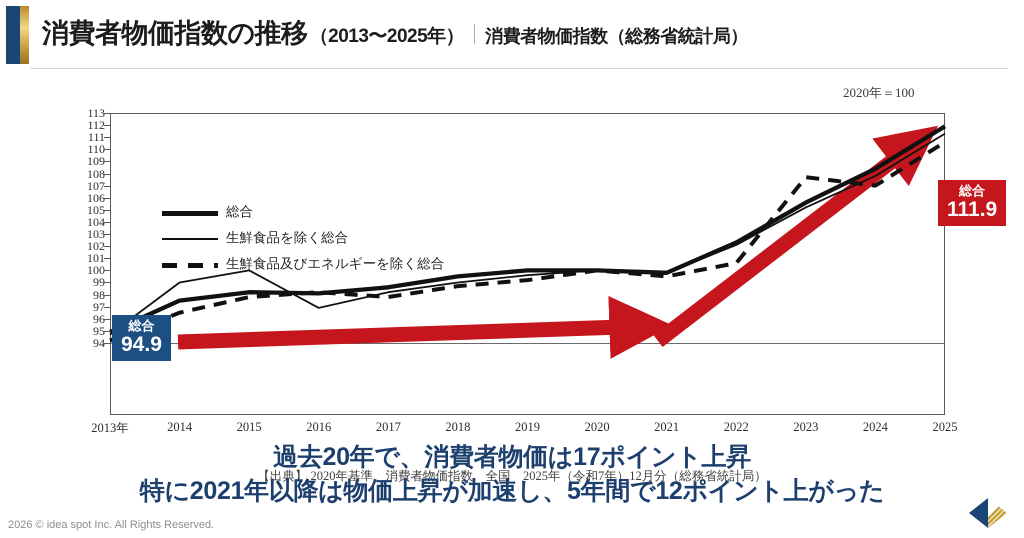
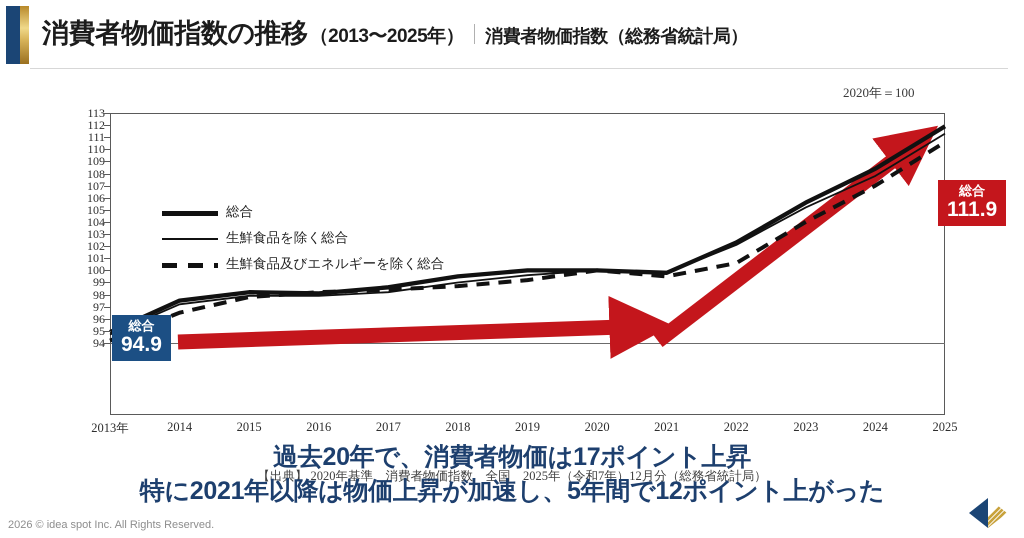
生鮮食品を除く総合/2014: 99.0 -> 97.2
生鮮食品を除く総合/2015: 100.0 -> 97.9
生鮮食品を除く総合/2016: 96.9 -> 97.9
生鮮食品及びエネルギーを除く総合/2017: 97.8 -> 98.4
生鮮食品及びエネルギーを除く総合/2023: 107.7 -> 104.0
